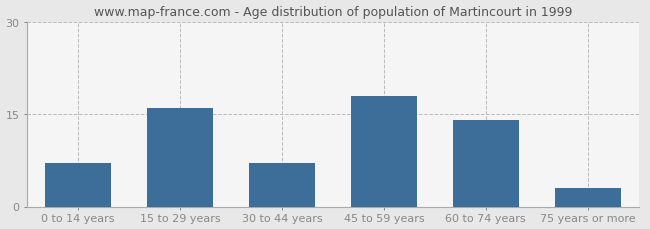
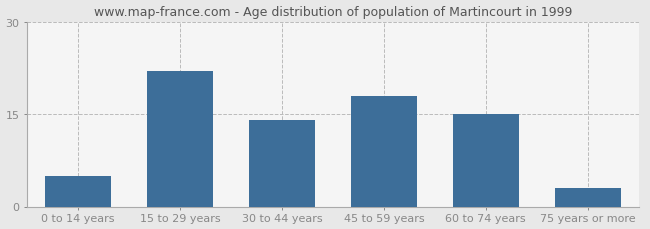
0 to 14 years: 7 -> 5
15 to 29 years: 16 -> 22
30 to 44 years: 7 -> 14
60 to 74 years: 14 -> 15
